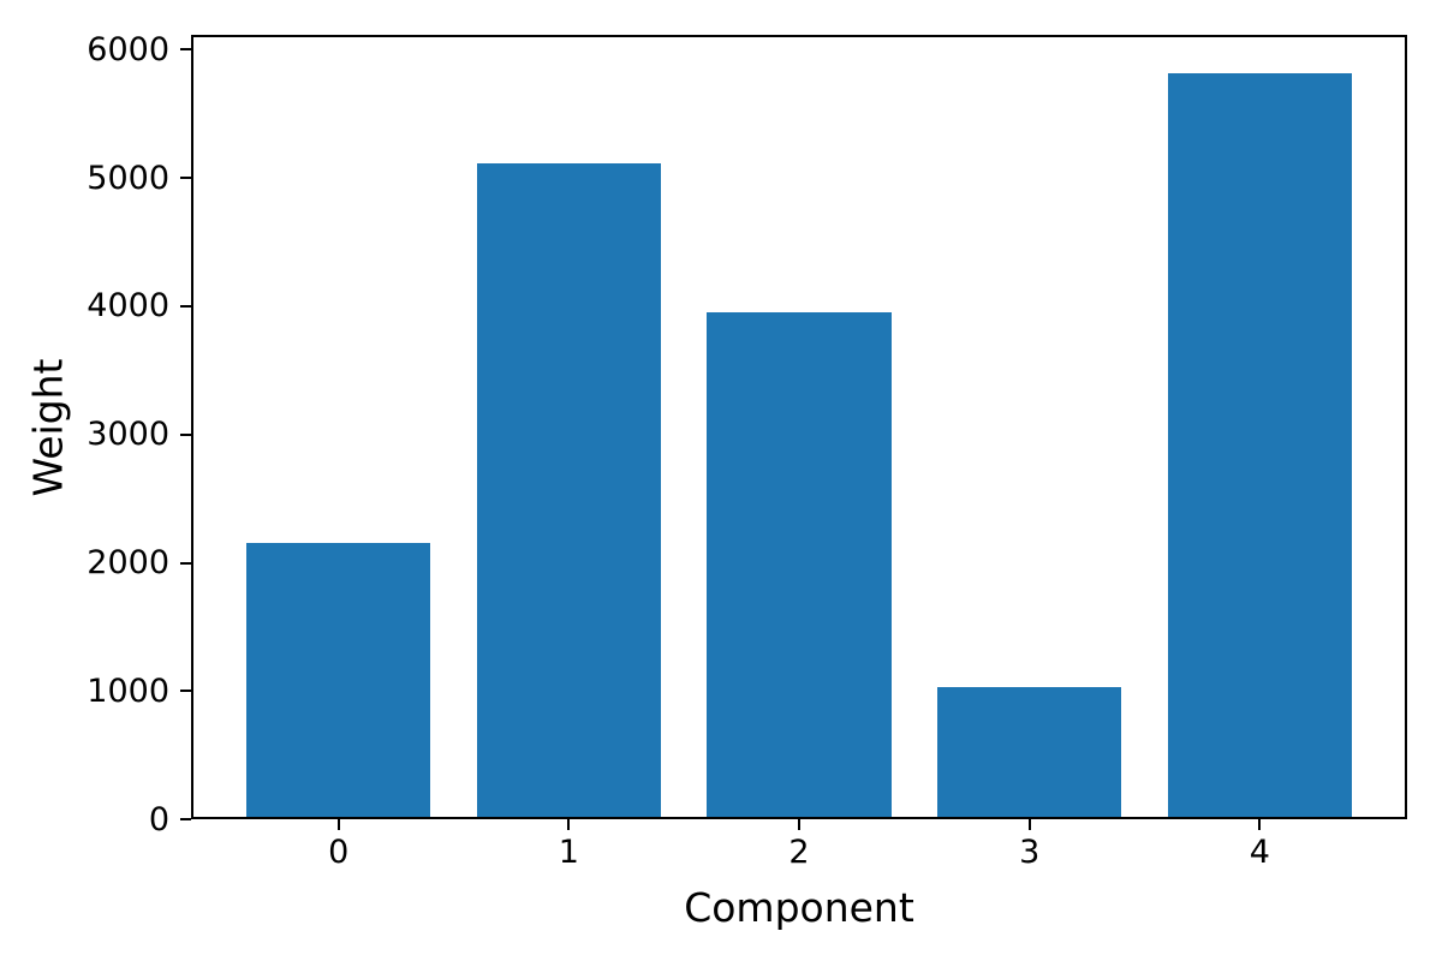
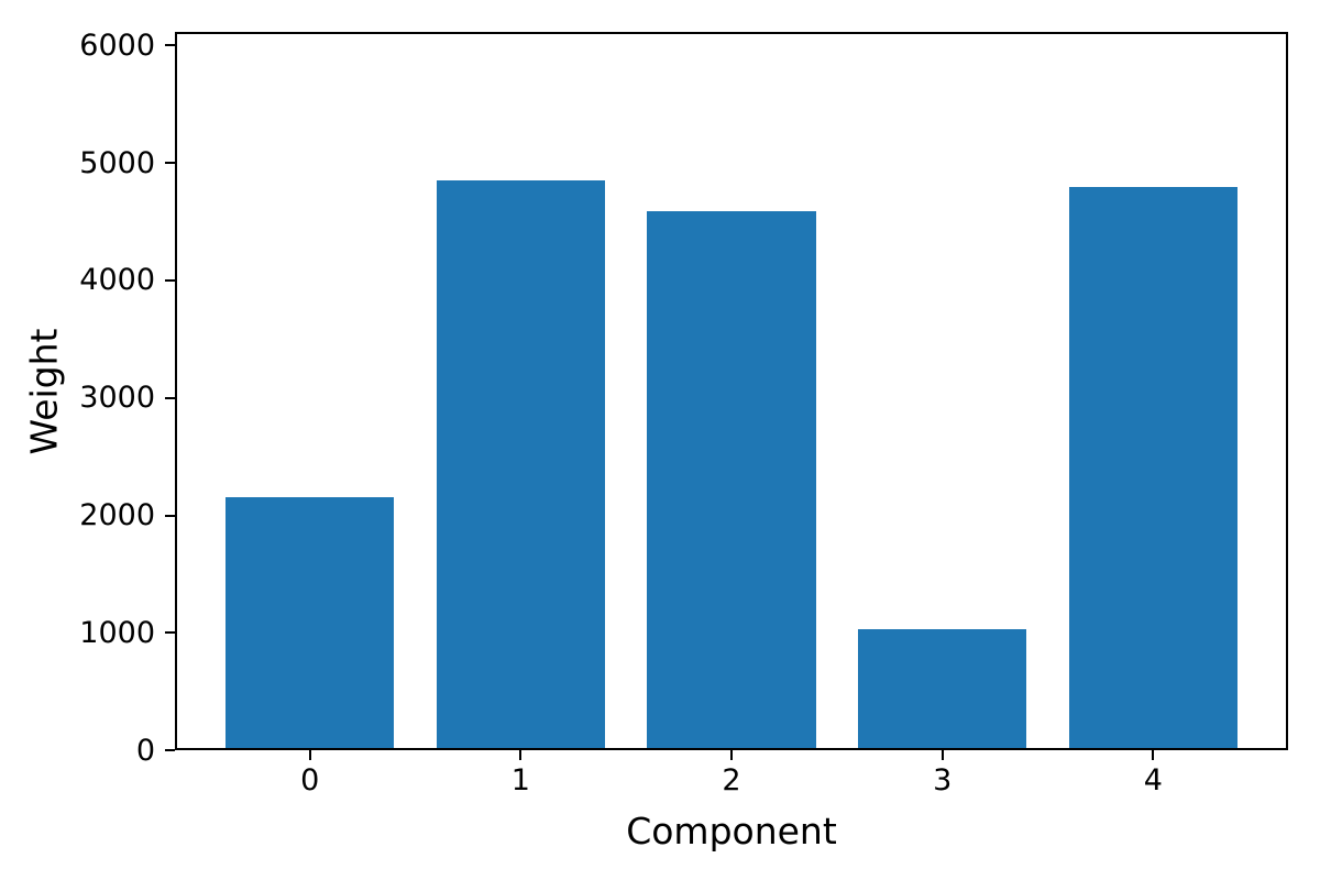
1: 5110 -> 4850
2: 3950 -> 4590
4: 5820 -> 4800
